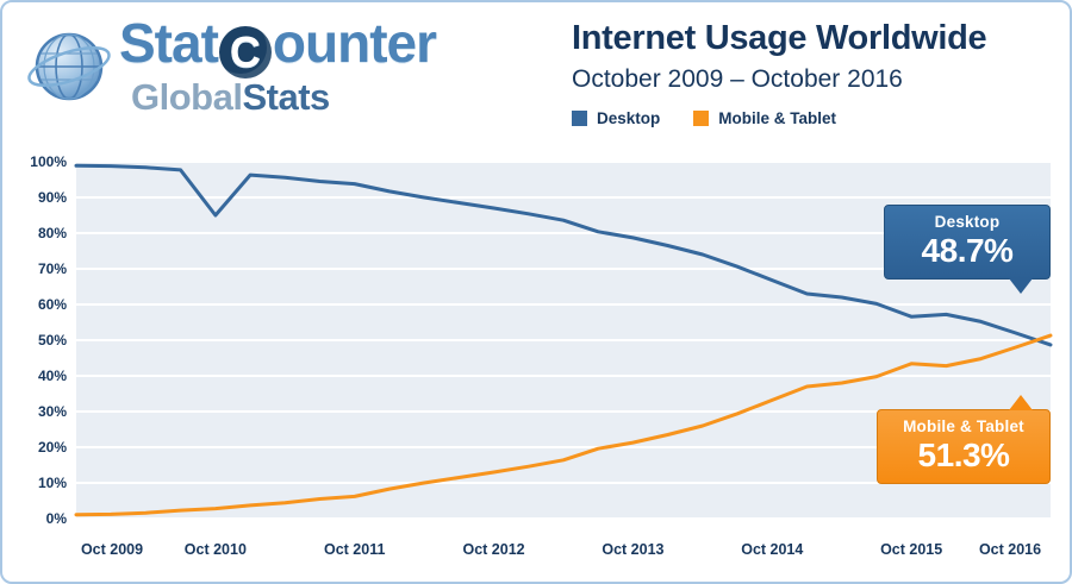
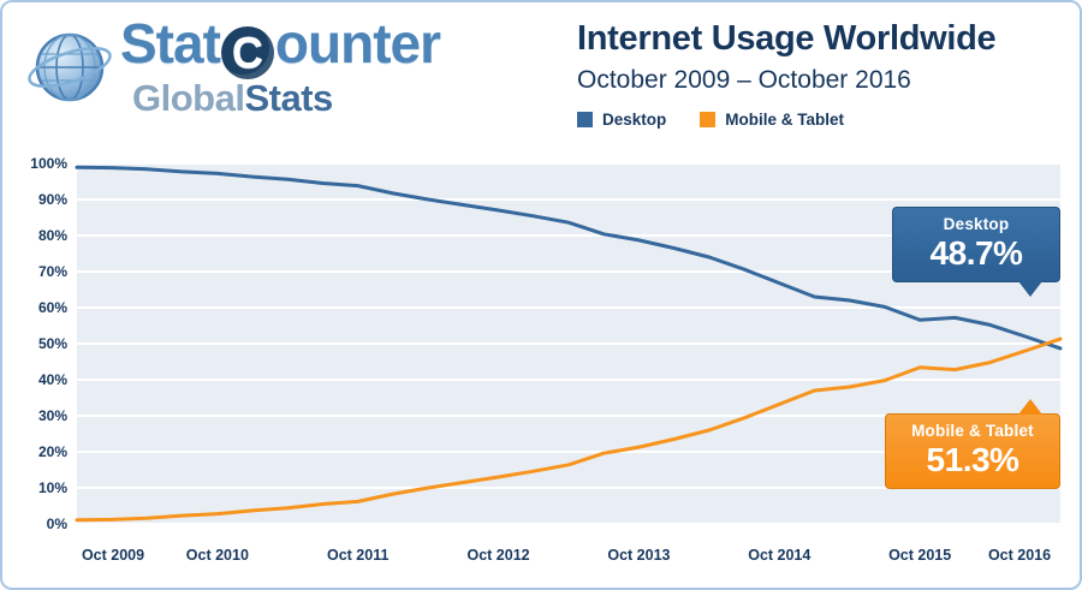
Desktop/Oct 2010: 85% -> 97%
